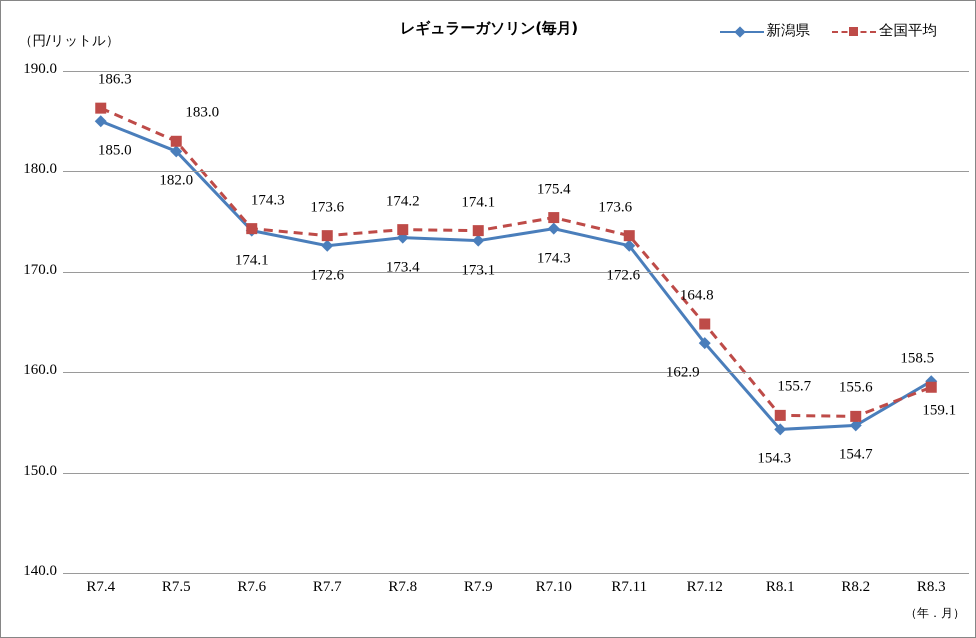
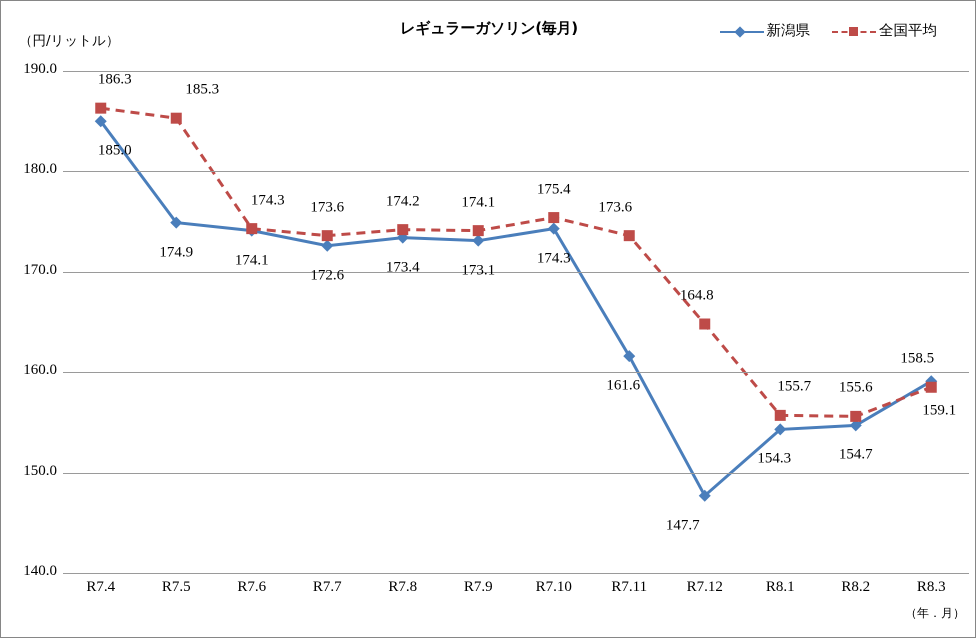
新潟県/R7.5: 182.0 -> 174.9
全国平均/R7.5: 183.0 -> 185.3
新潟県/R7.11: 172.6 -> 161.6
新潟県/R7.12: 162.9 -> 147.7
